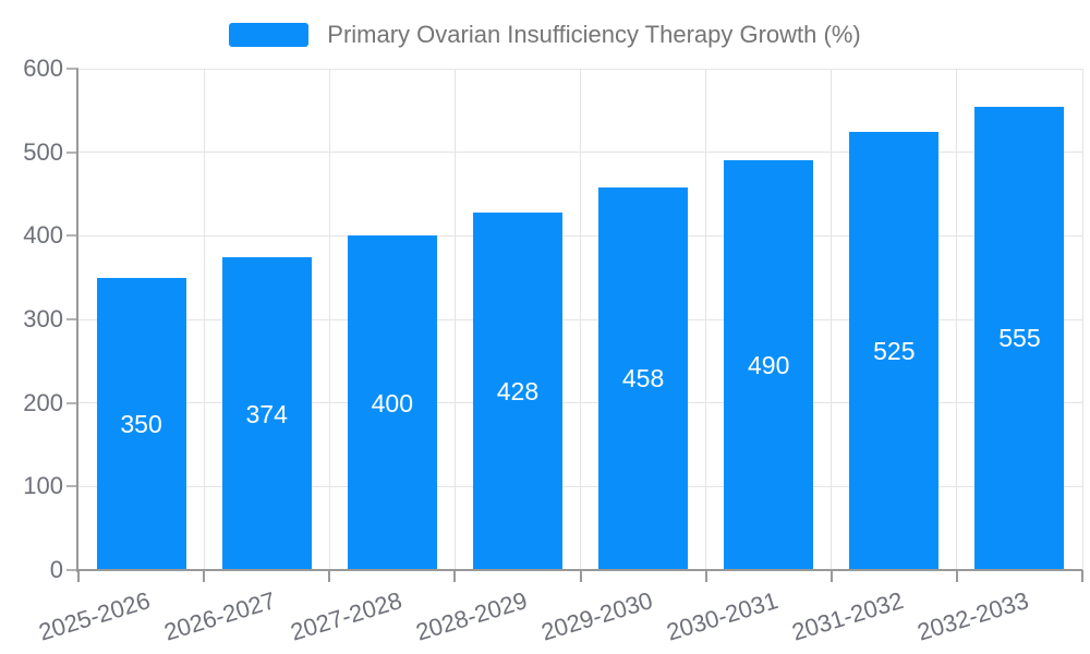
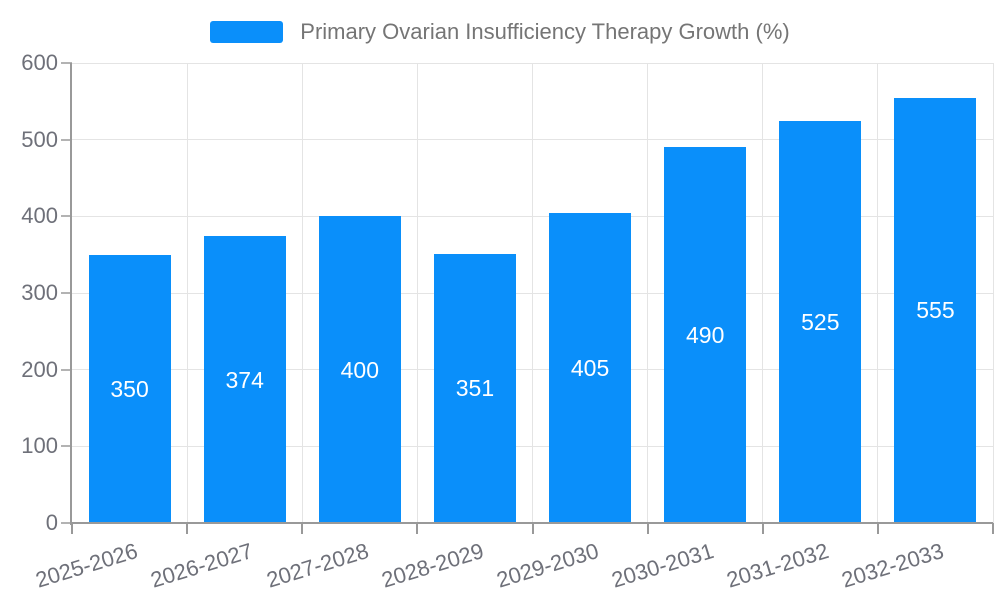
2028-2029: 428 -> 351
2029-2030: 458 -> 405
